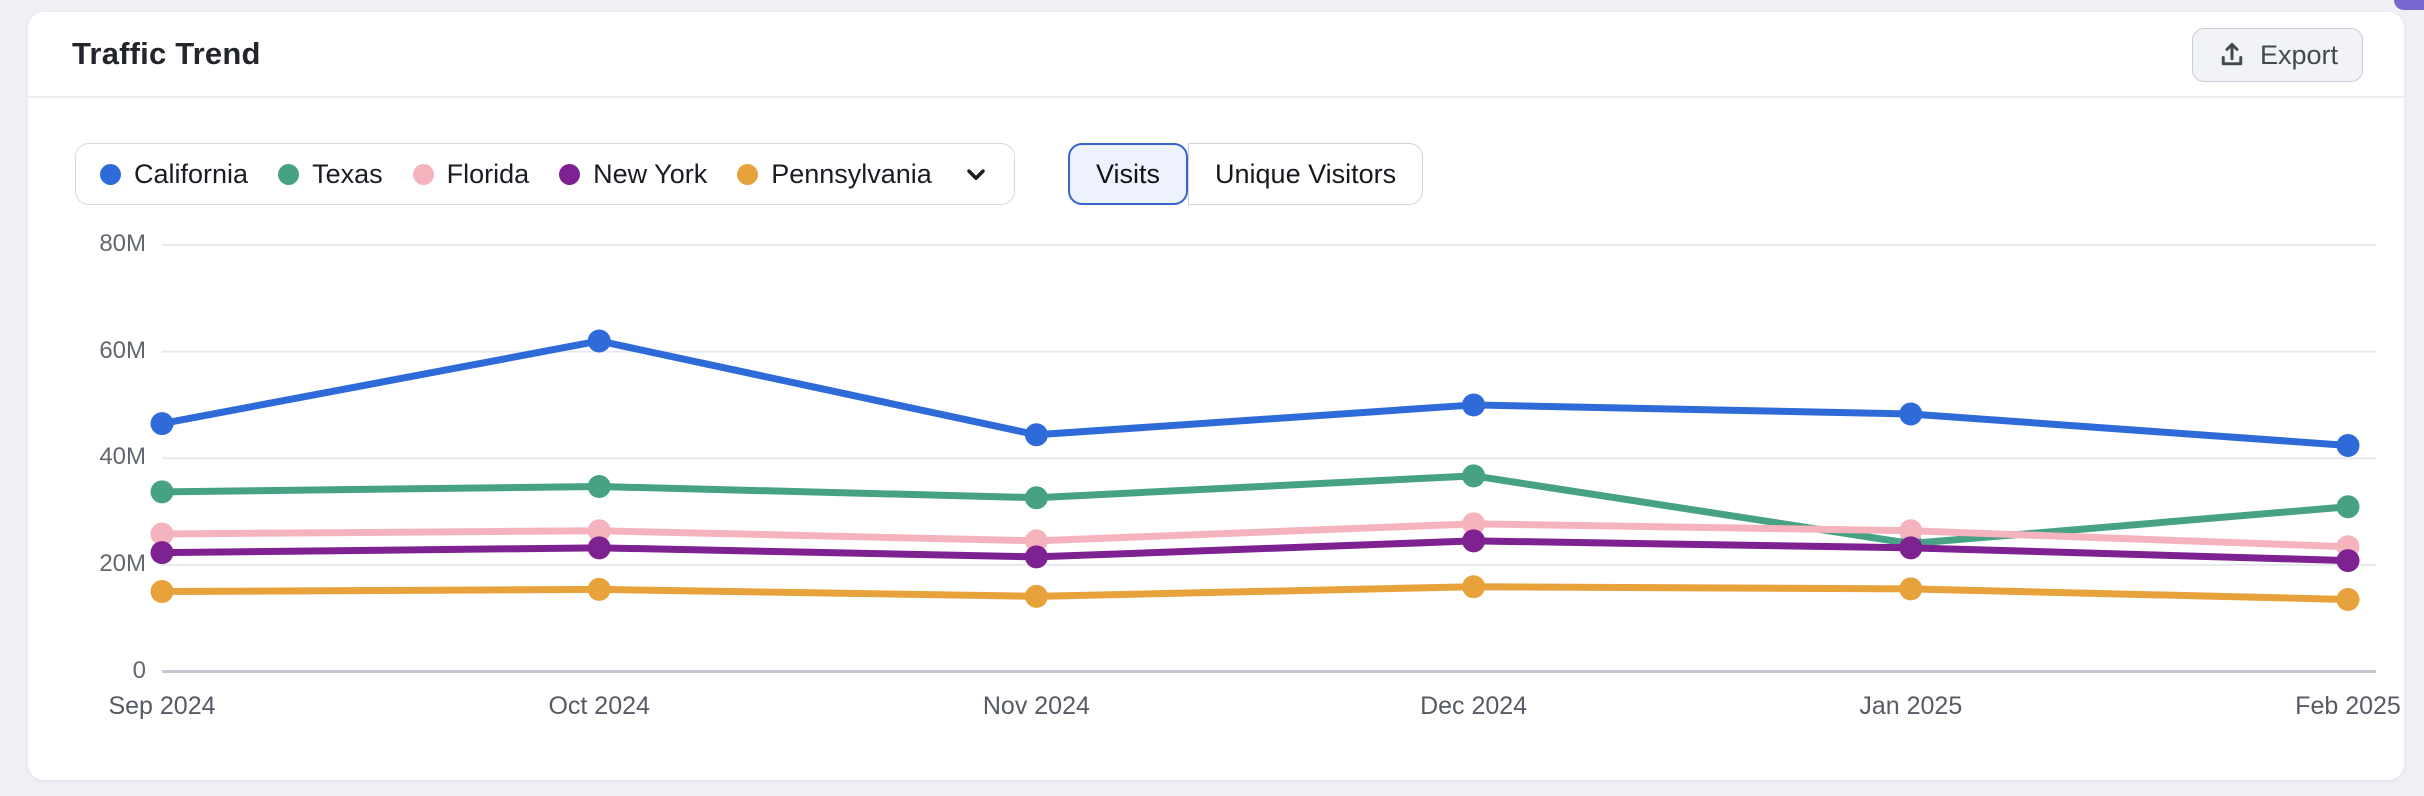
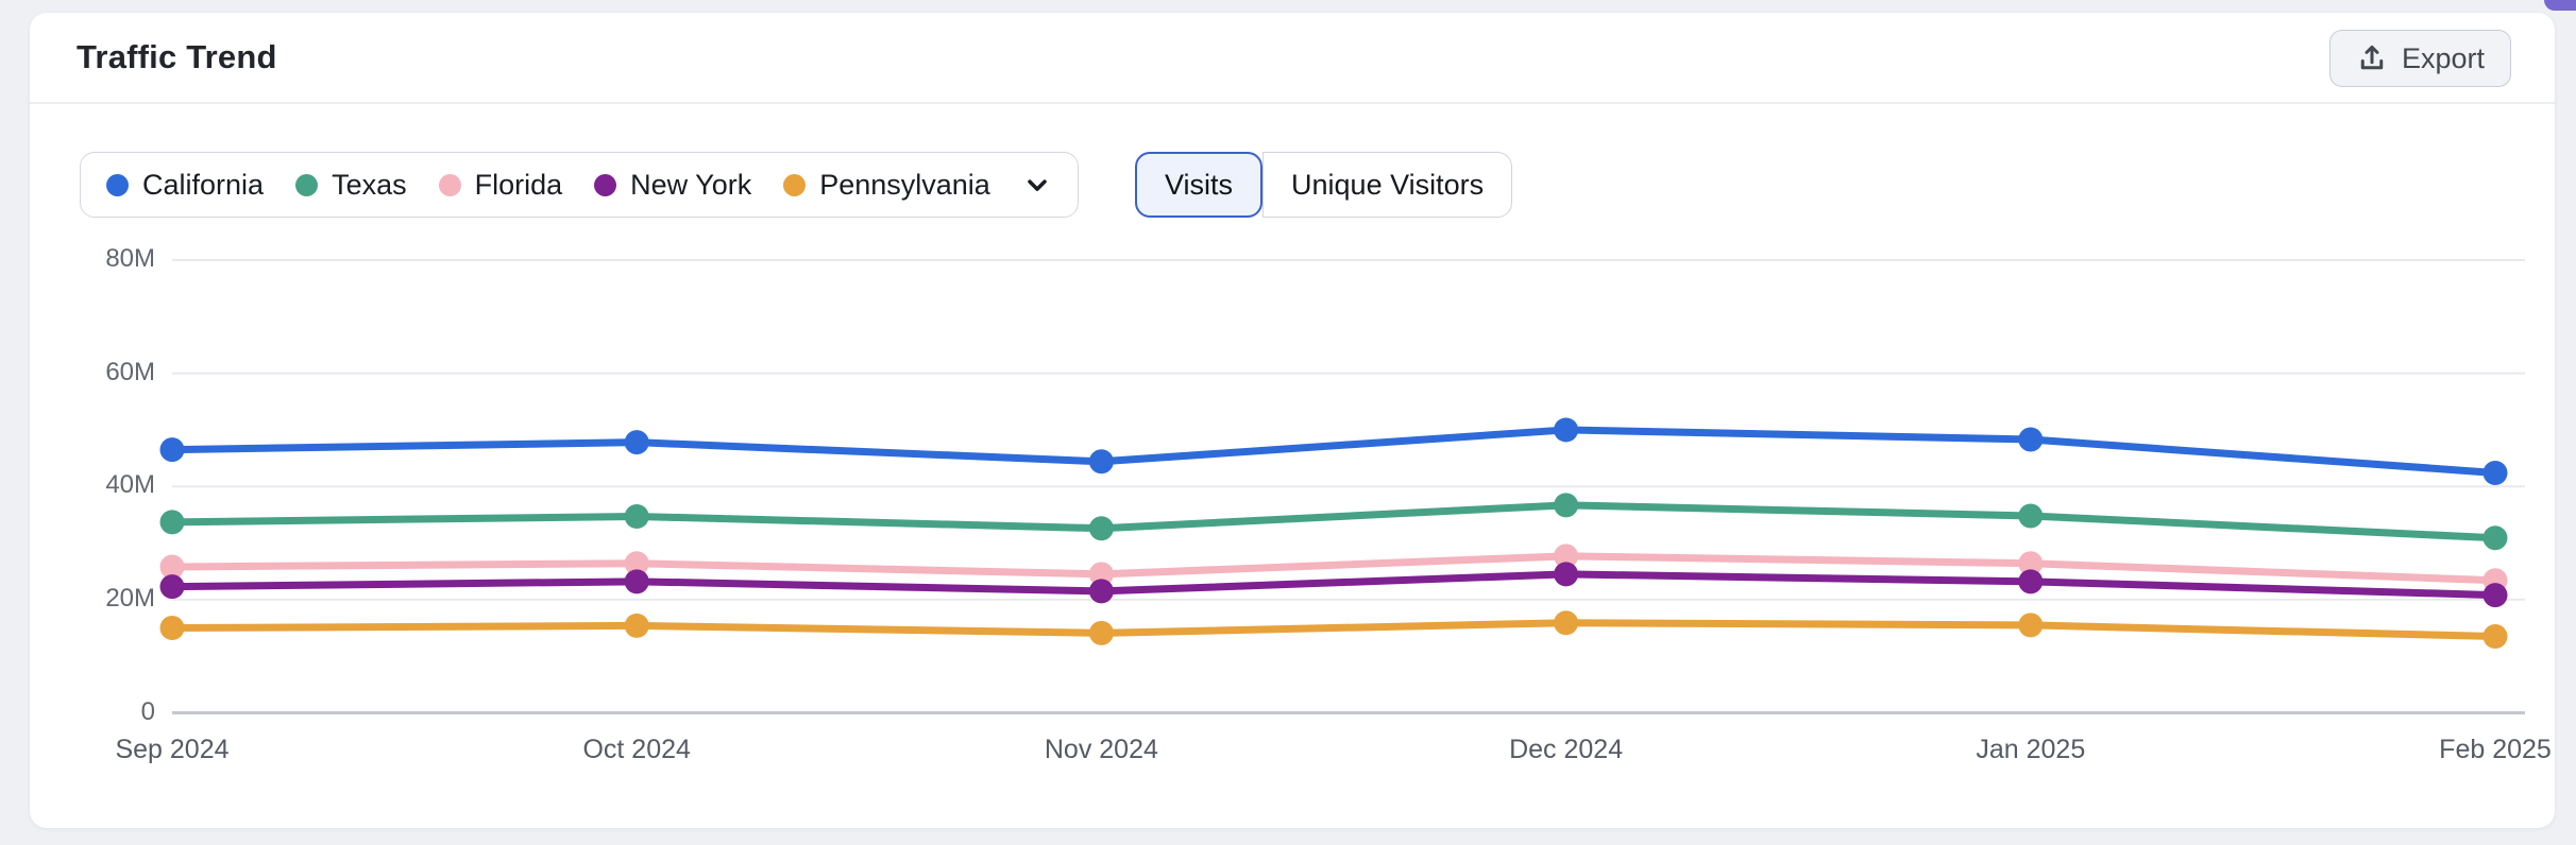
California/Oct 2024: 62M -> 48M
Texas/Jan 2025: 24M -> 35M
